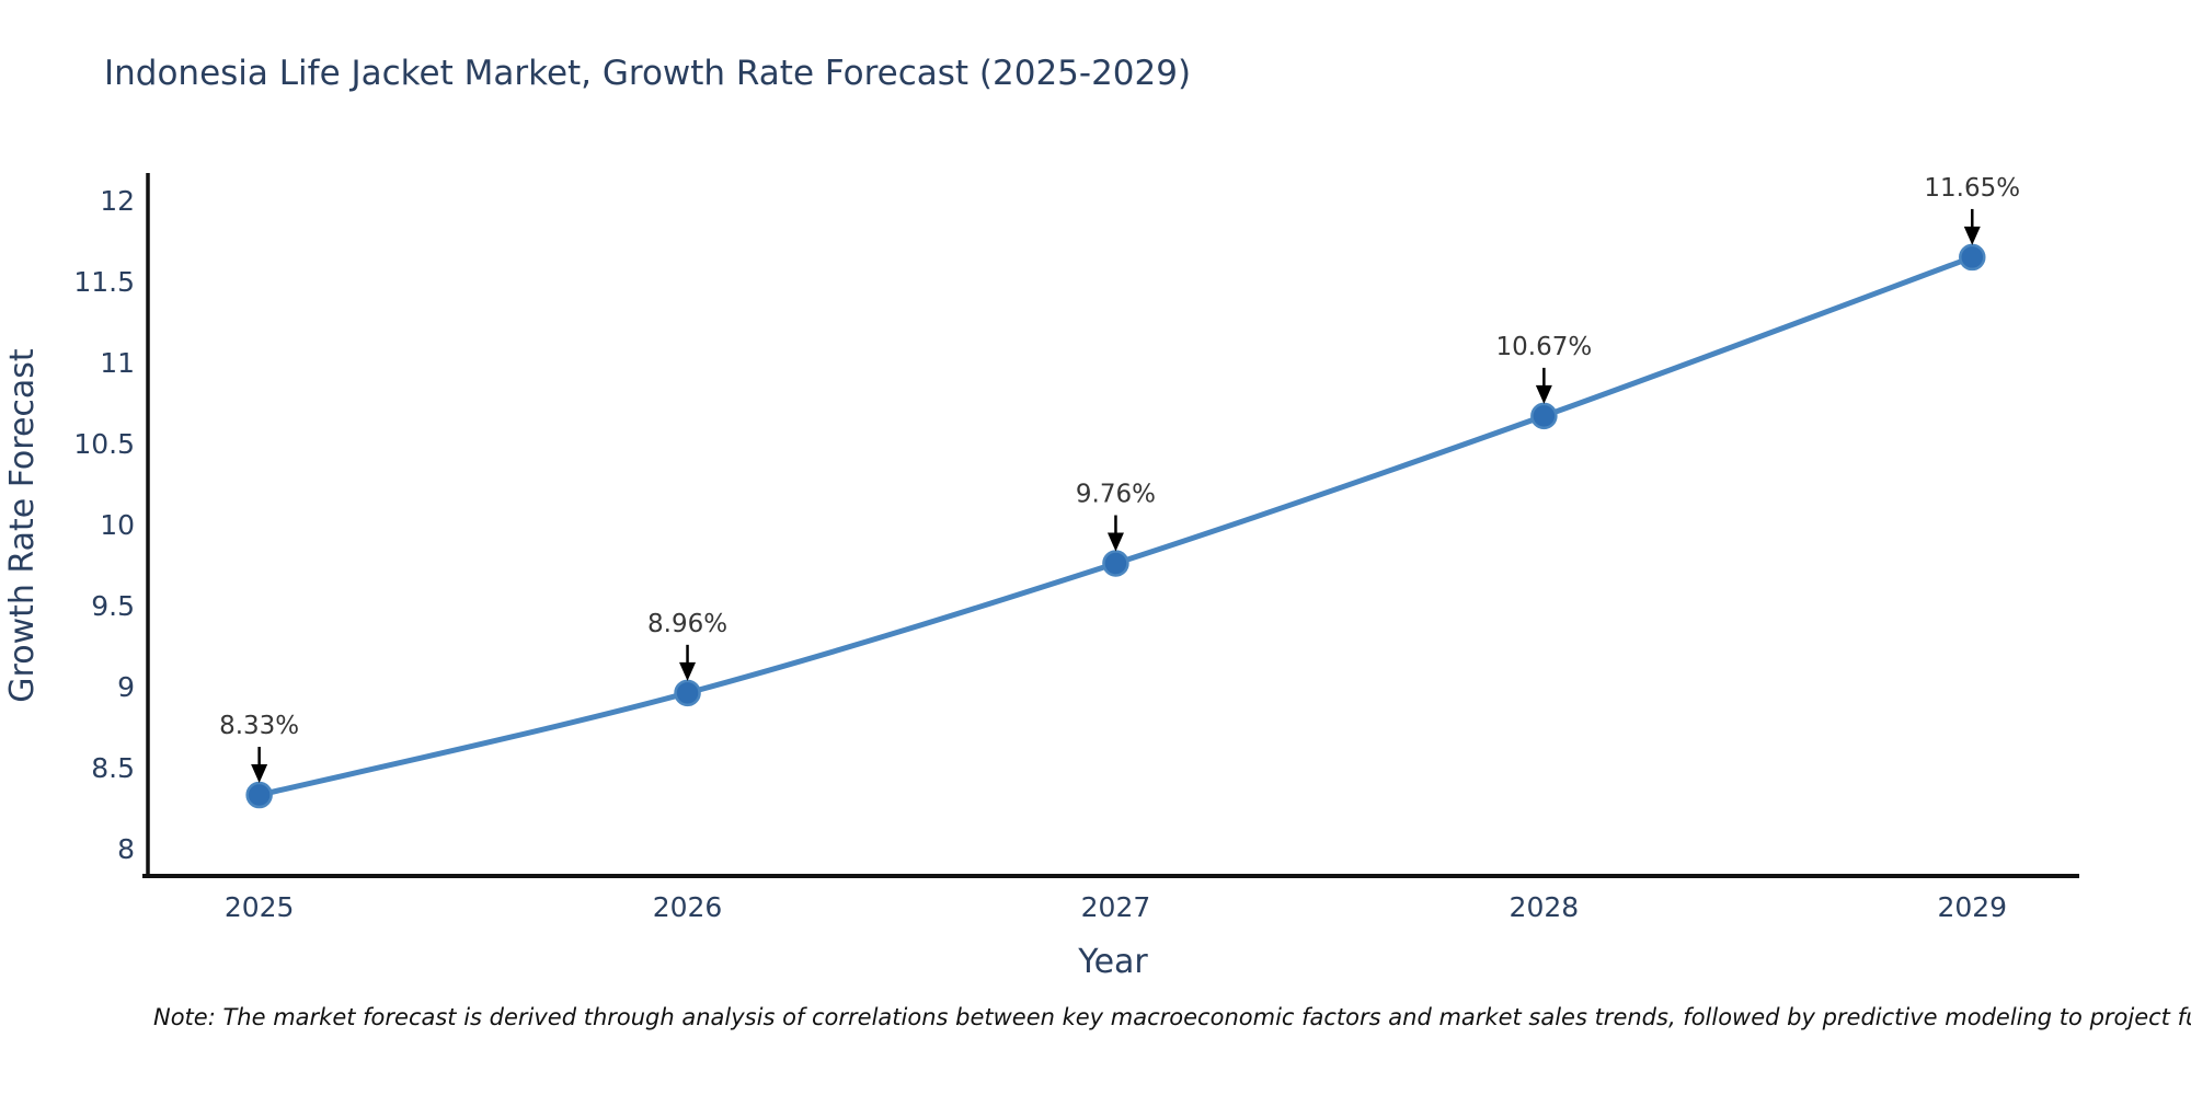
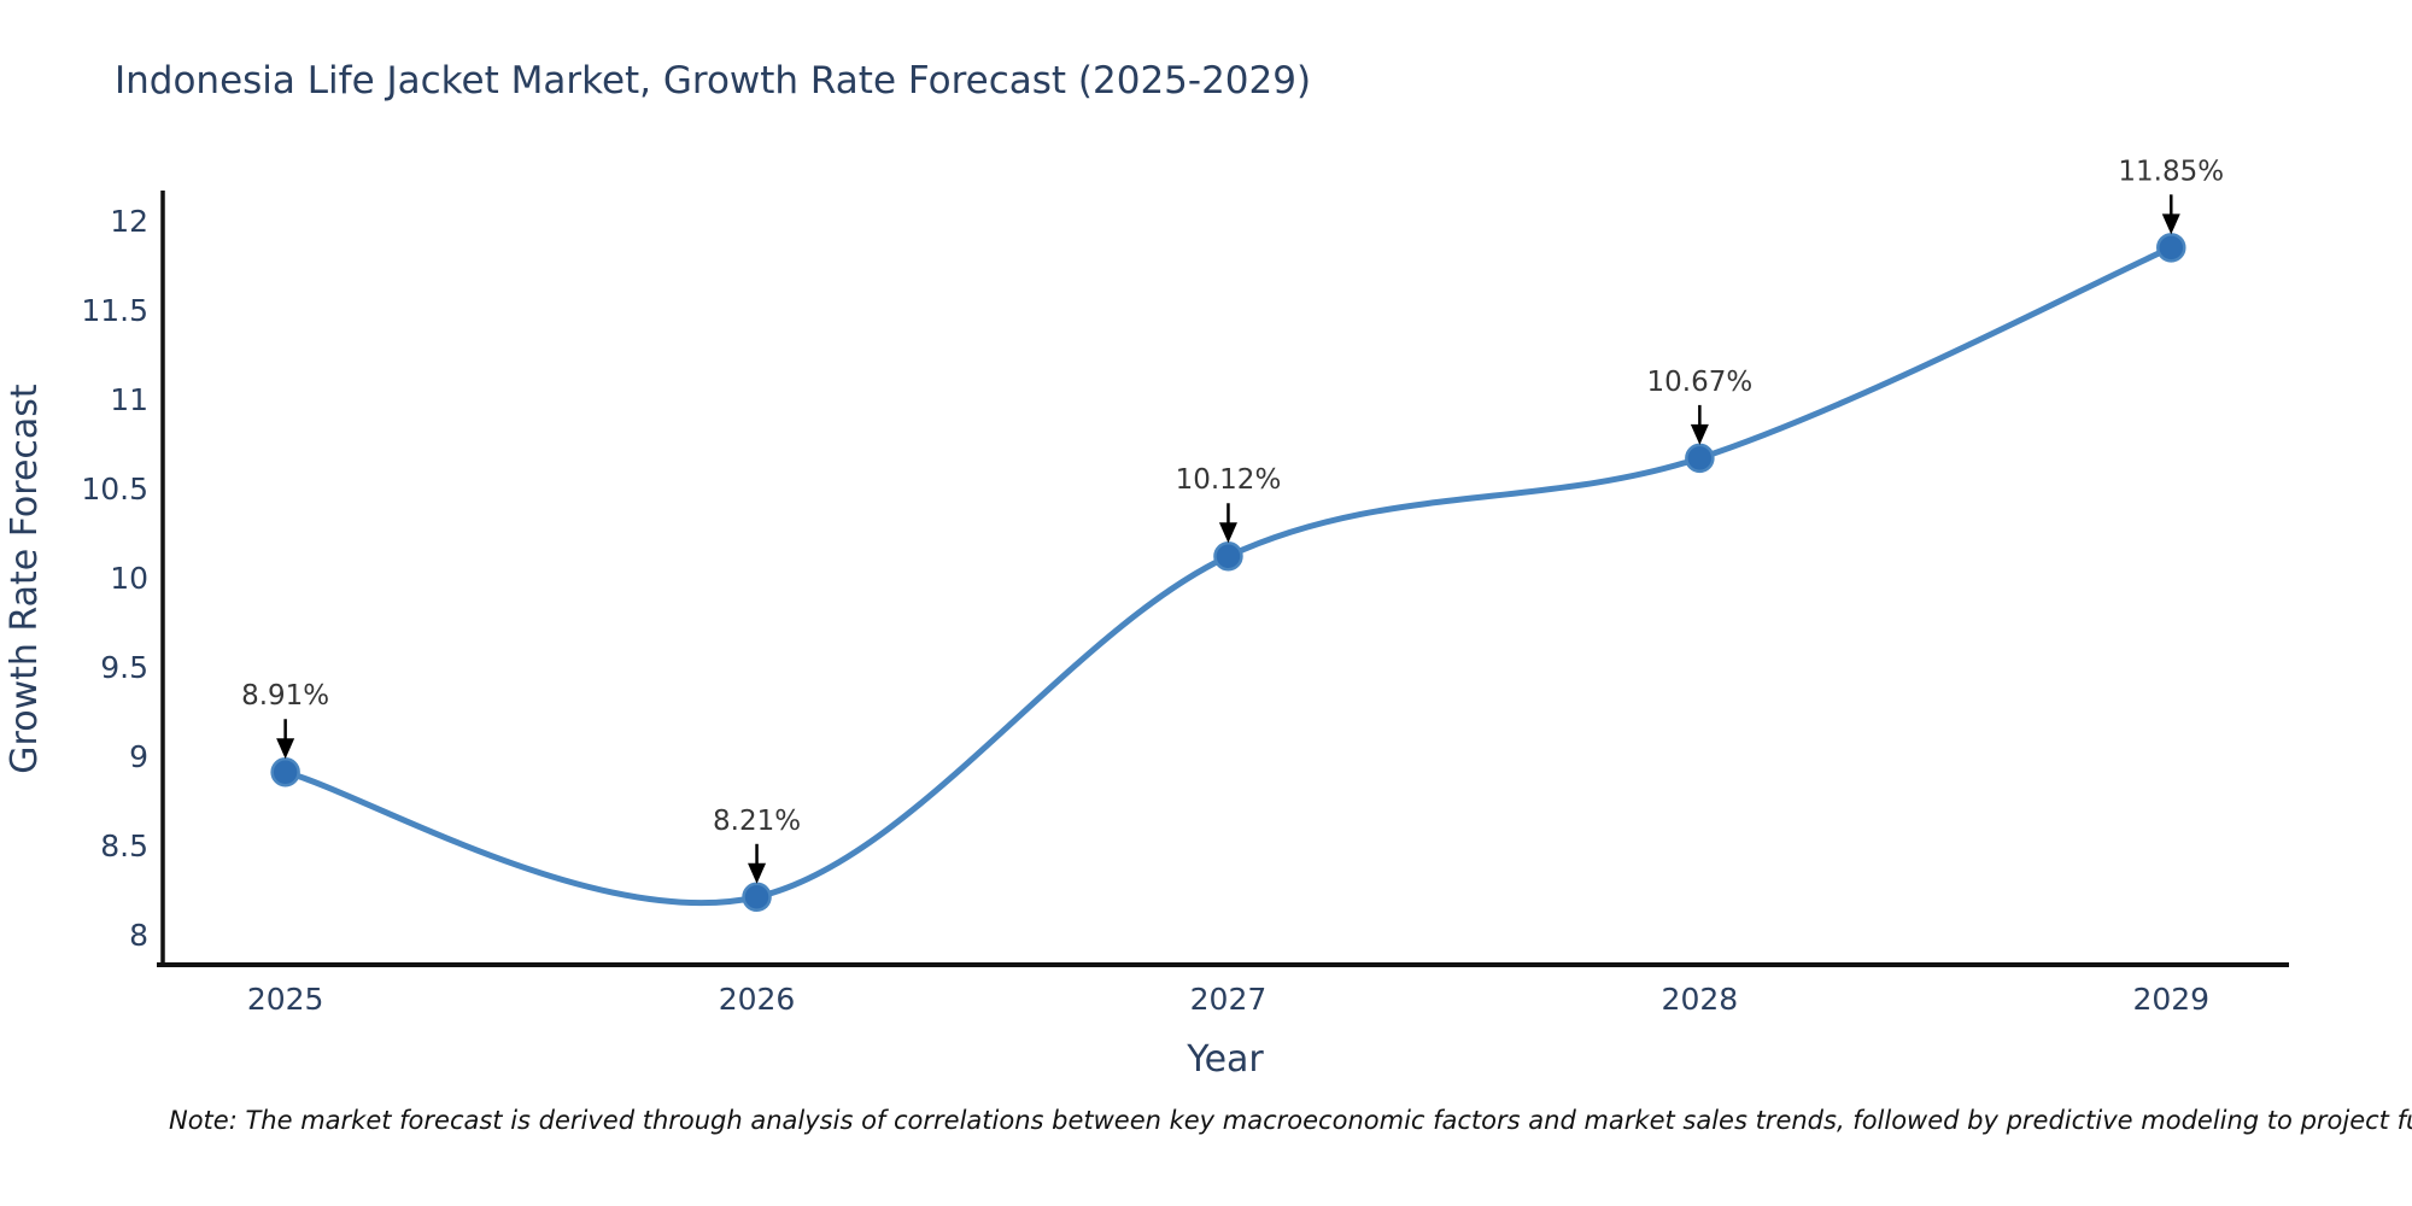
2025: 8.33% -> 8.91%
2026: 8.96% -> 8.21%
2027: 9.76% -> 10.12%
2029: 11.65% -> 11.85%
